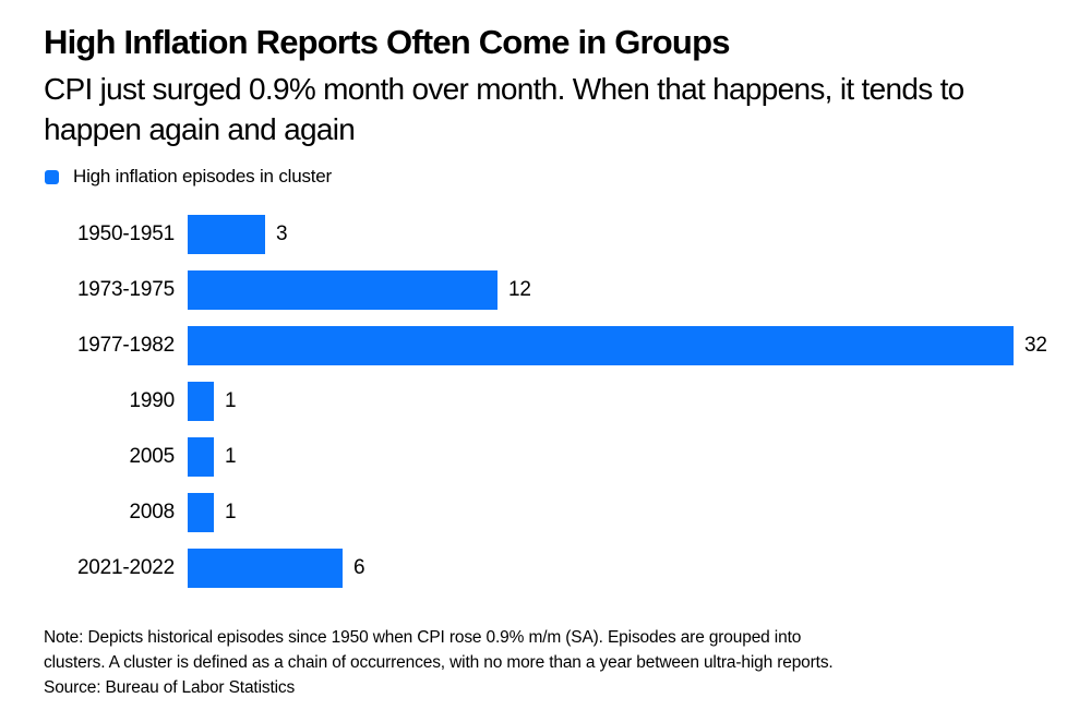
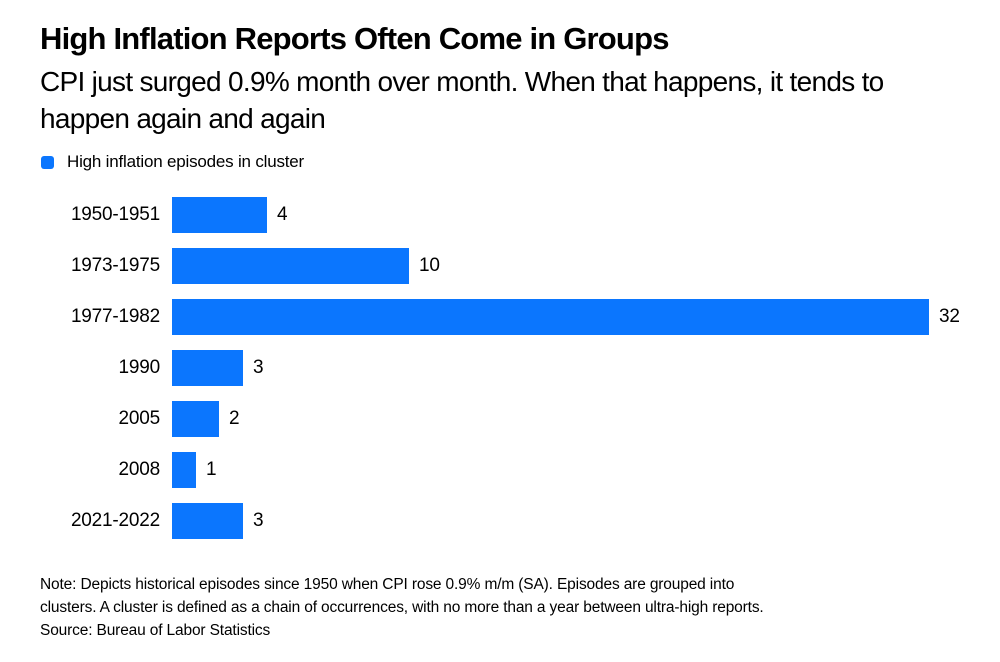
1950-1951: 3 -> 4
1973-1975: 12 -> 10
1990: 1 -> 3
2005: 1 -> 2
2021-2022: 6 -> 3
